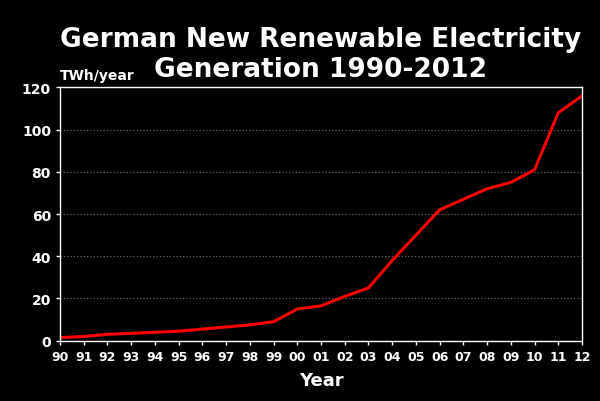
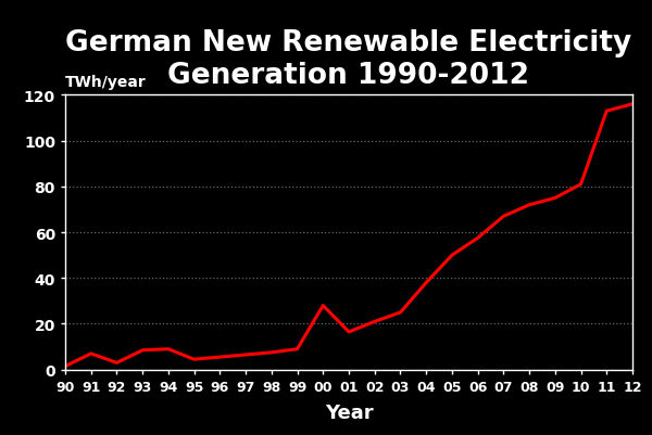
91: 2.0 -> 7.0
93: 3.5 -> 8.5
94: 4.0 -> 9.0
00: 15.0 -> 28.0
06: 62.0 -> 57.5
11: 108.0 -> 113.0
